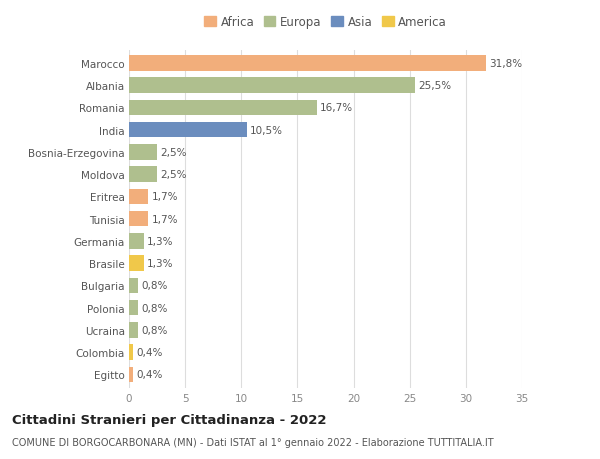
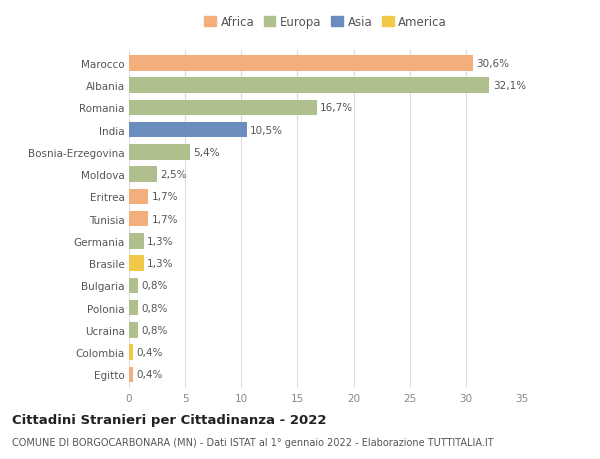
Marocco: 31,8% -> 30,6%
Albania: 25,5% -> 32,1%
Bosnia-Erzegovina: 2,5% -> 5,4%
